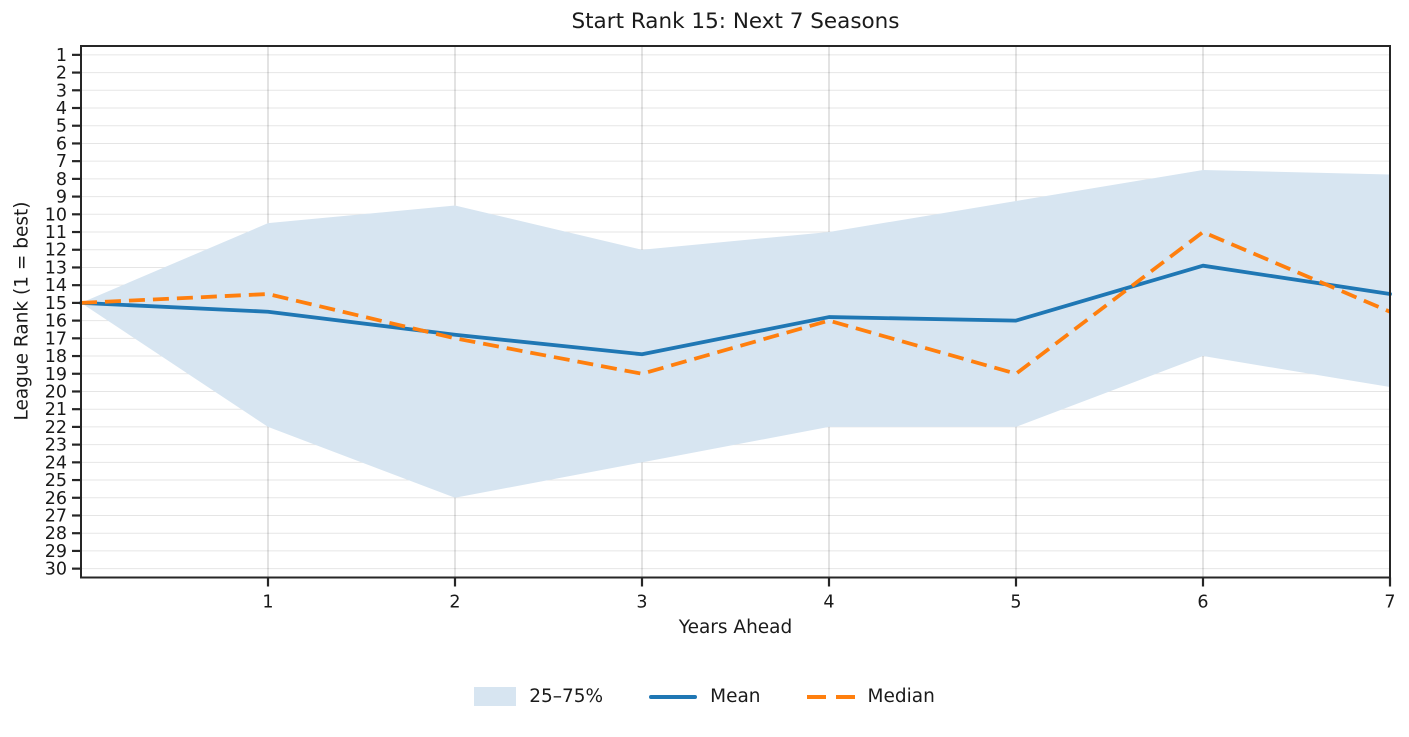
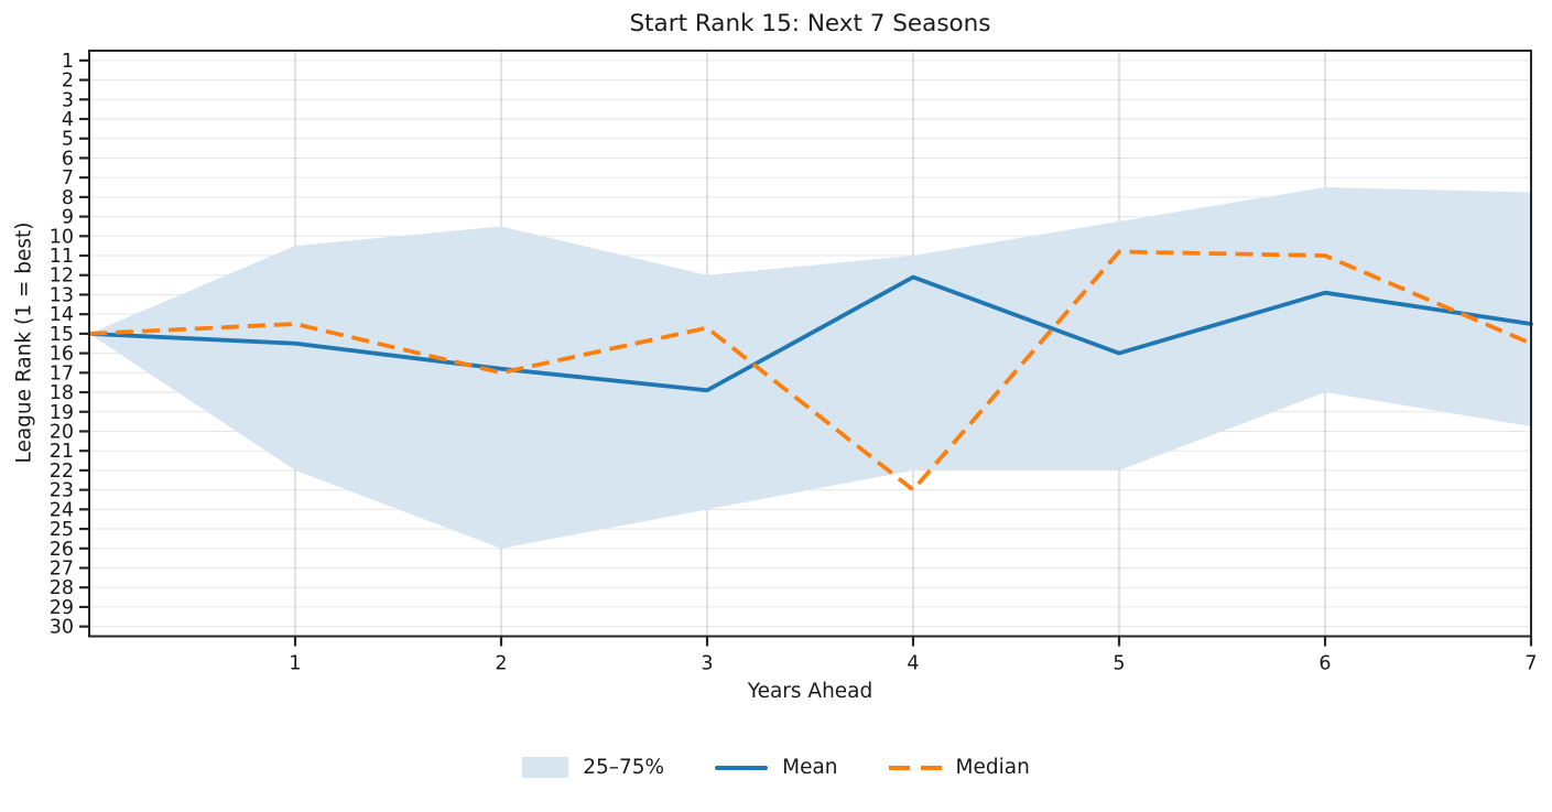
Median/3: 19.0 -> 14.7
Mean/4: 15.8 -> 12.1
Median/4: 16.0 -> 23.0
Median/5: 19.0 -> 10.8
